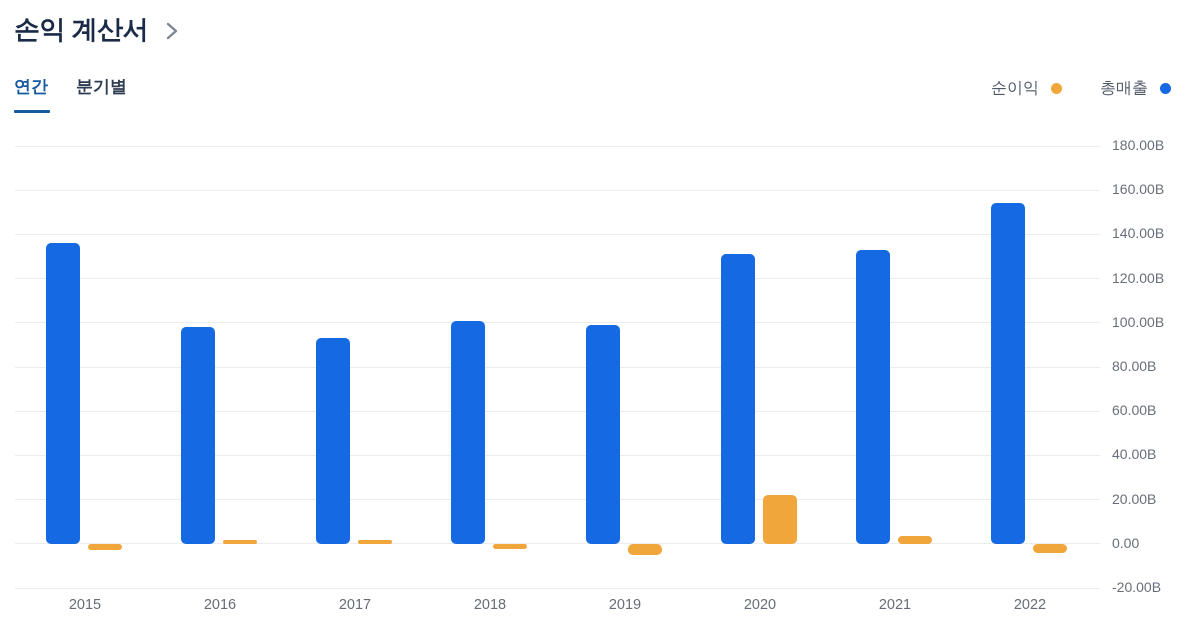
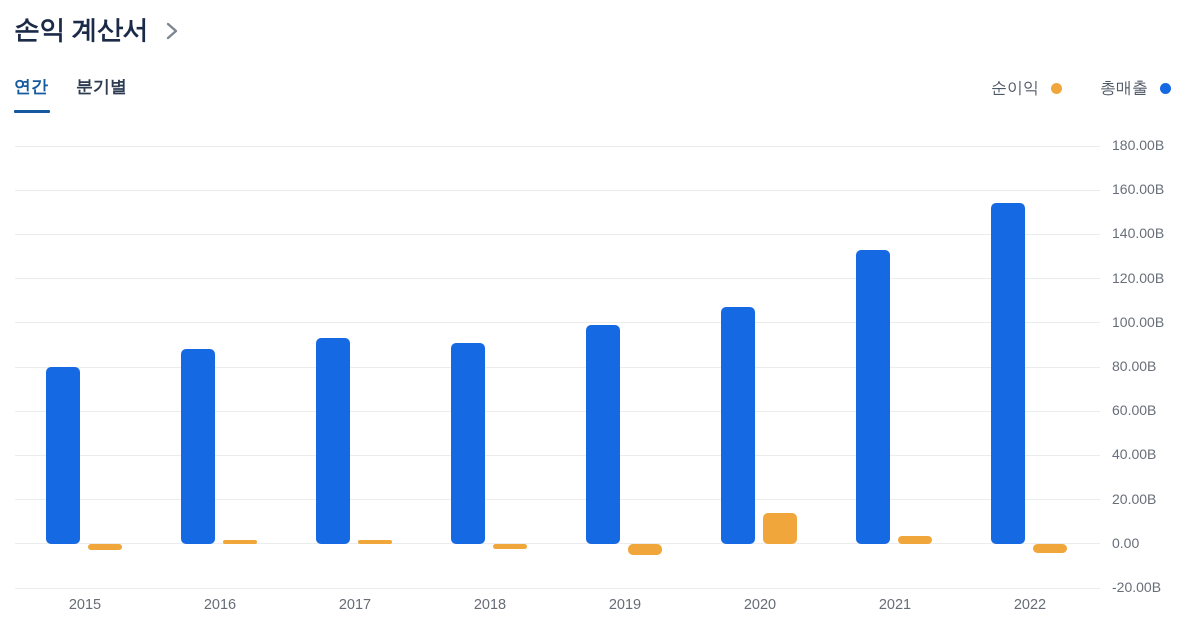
총매출/2015: 136B -> 80B
총매출/2016: 98B -> 88B
총매출/2018: 101B -> 91B
총매출/2020: 131B -> 107B
순이익/2020: 22B -> 14B
